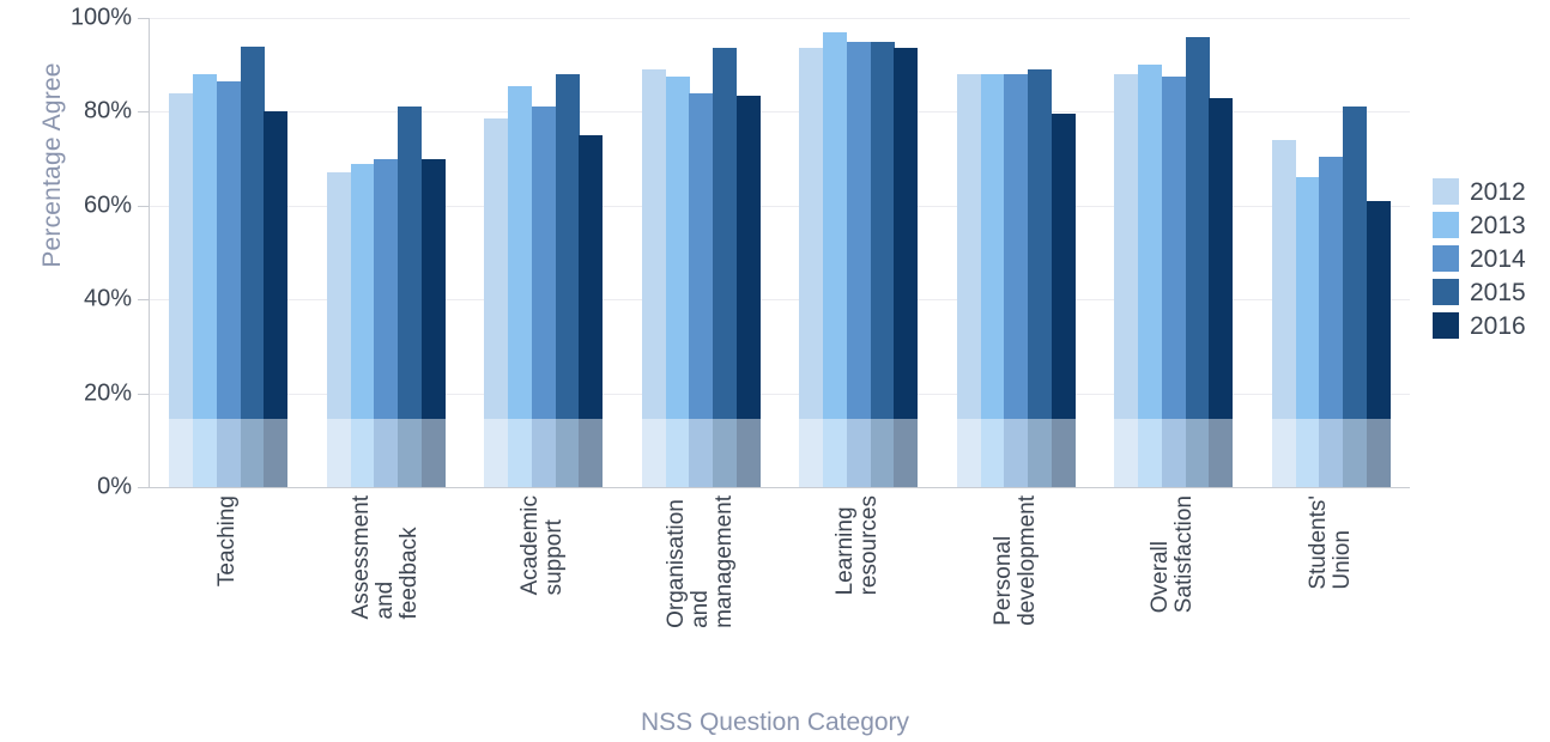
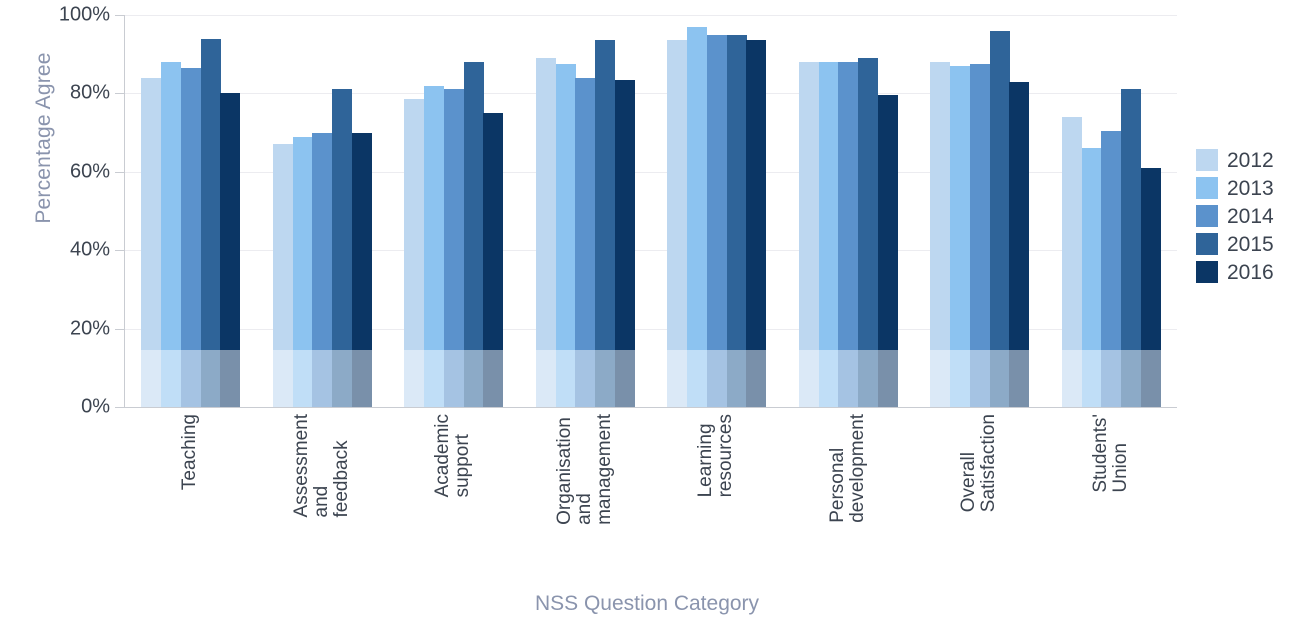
2013/Academic support: 86% -> 82%
2013/Overall Satisfaction: 90% -> 87%
